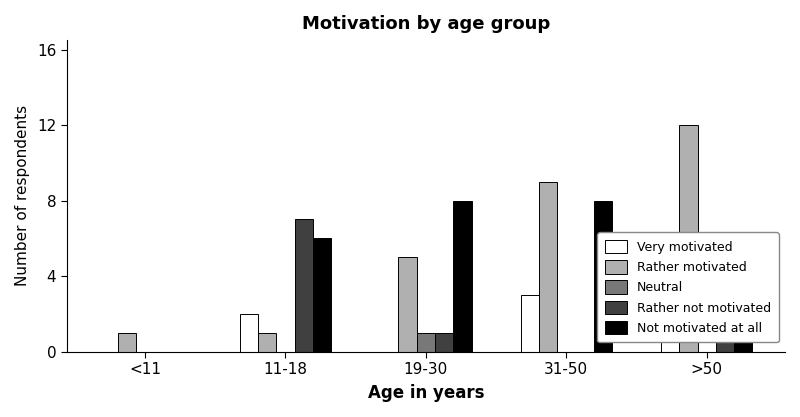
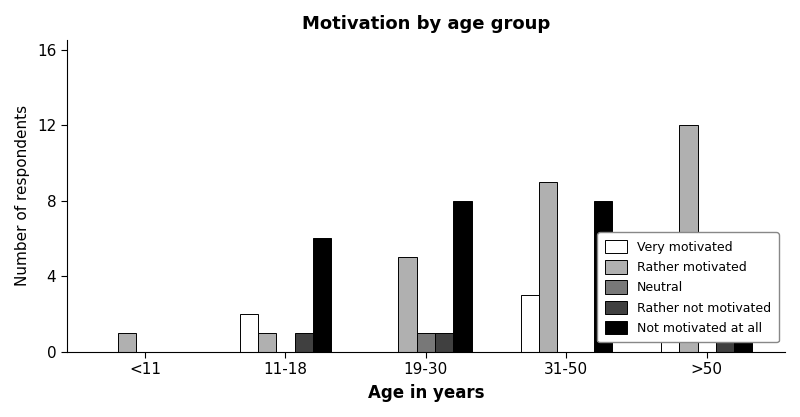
Rather not motivated/11-18: 7 -> 1
